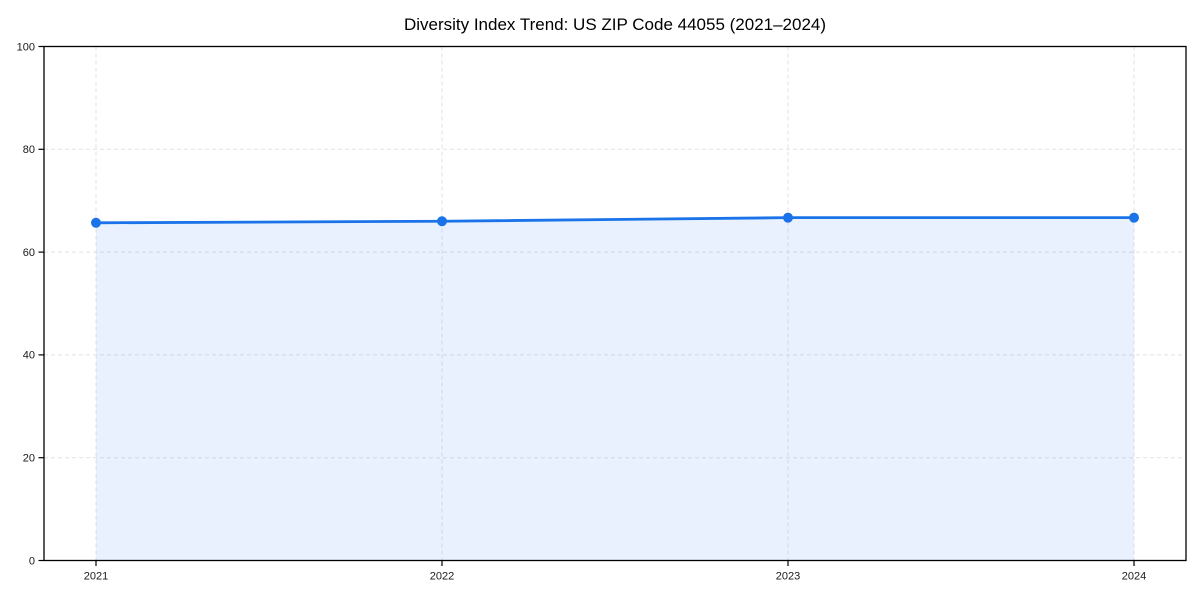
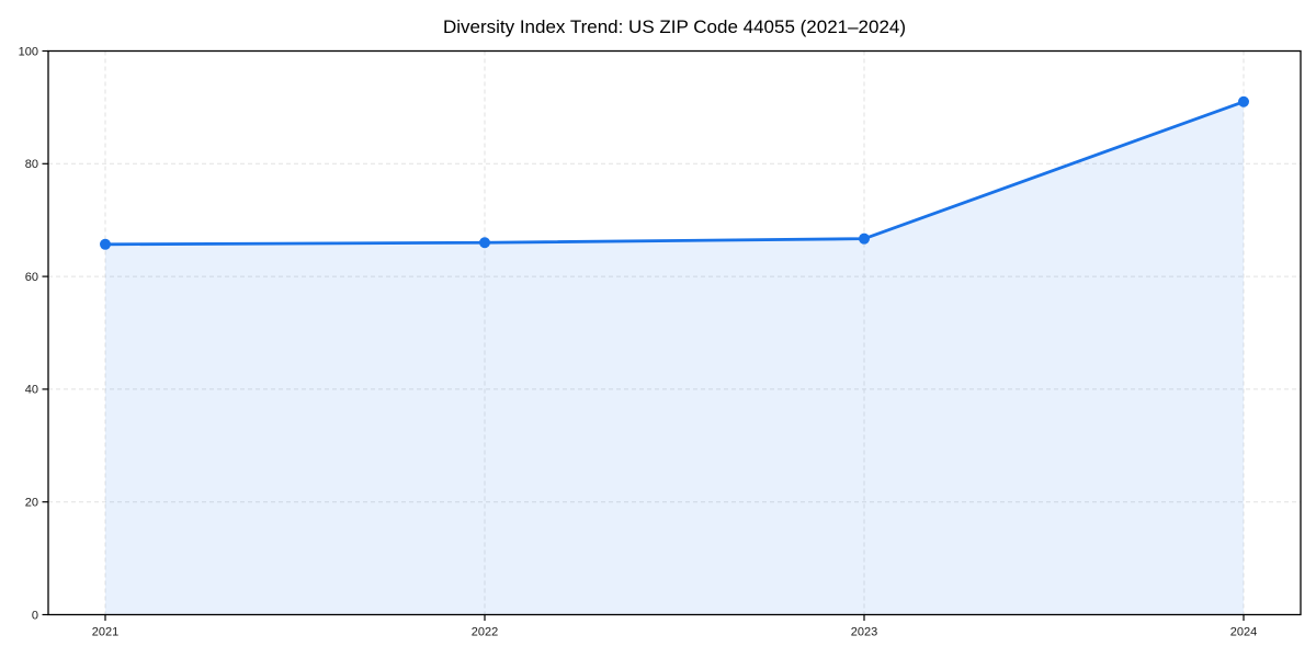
2024: 67 -> 91
